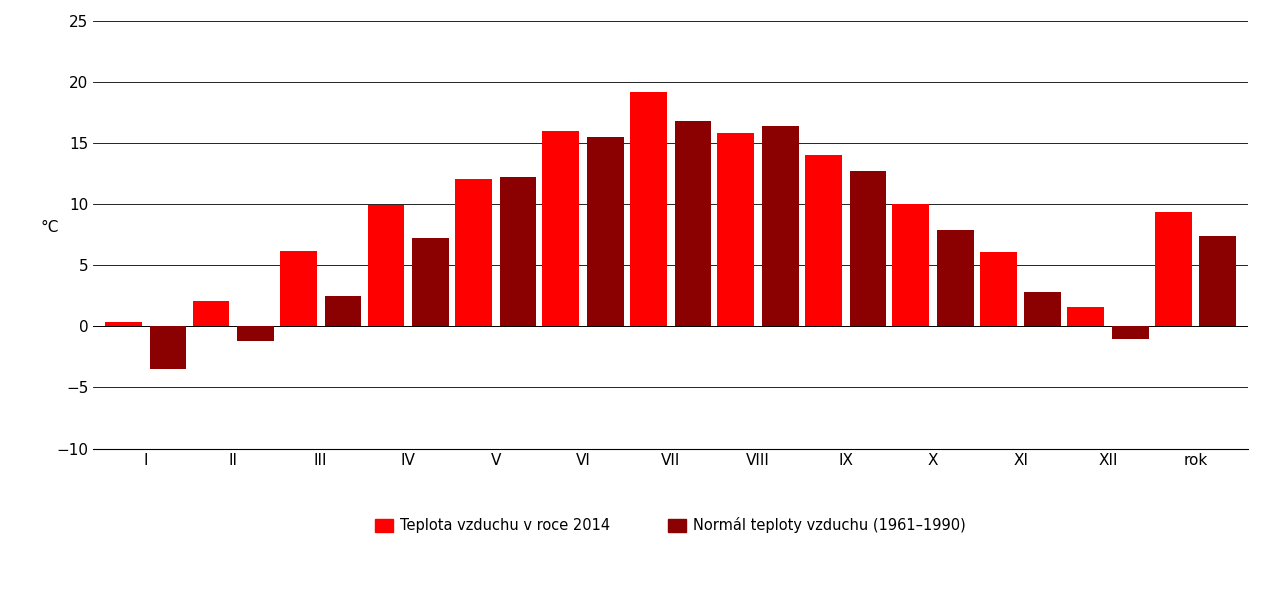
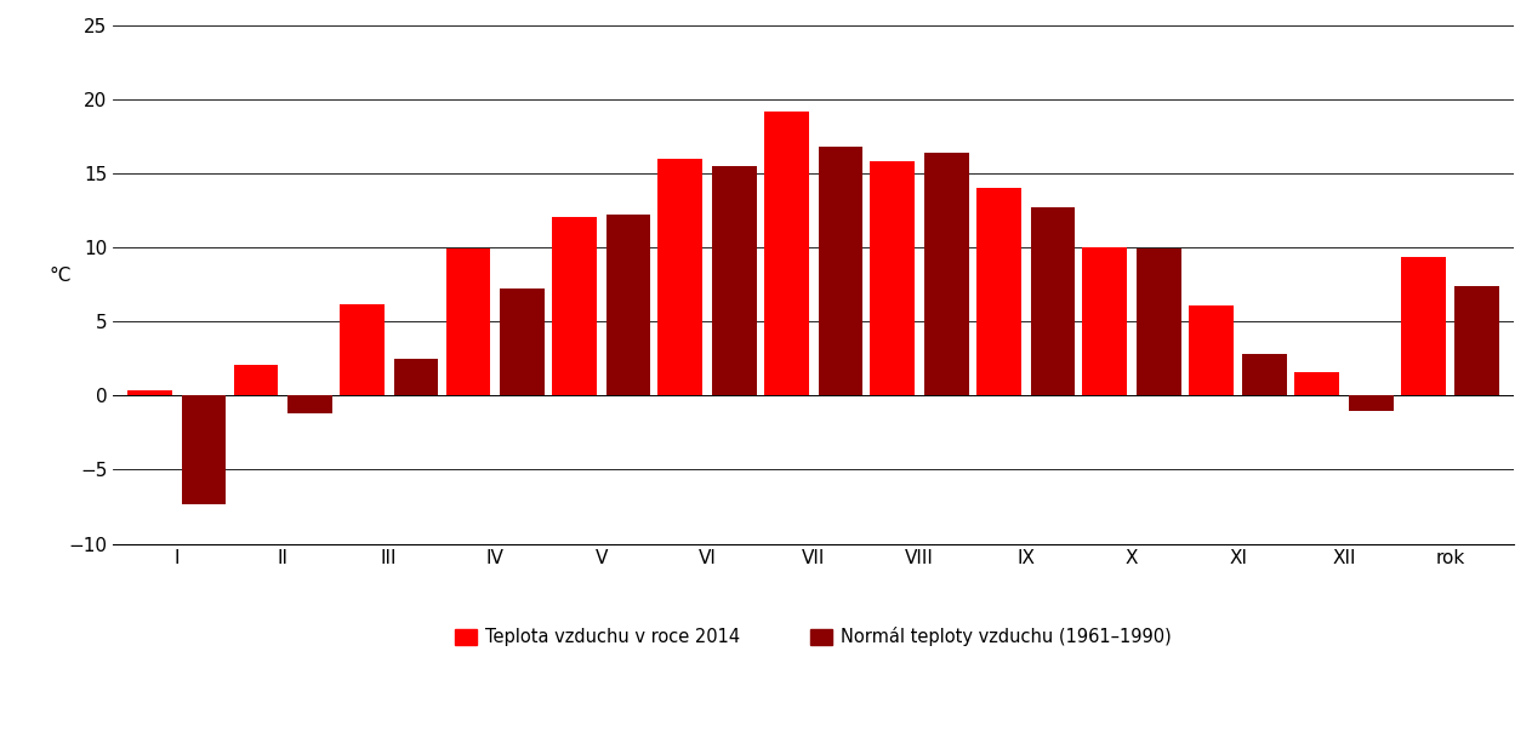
Normál teploty vzduchu (1961–1990)/I: -3.5 -> -7.3
Normál teploty vzduchu (1961–1990)/X: 7.9 -> 9.9
